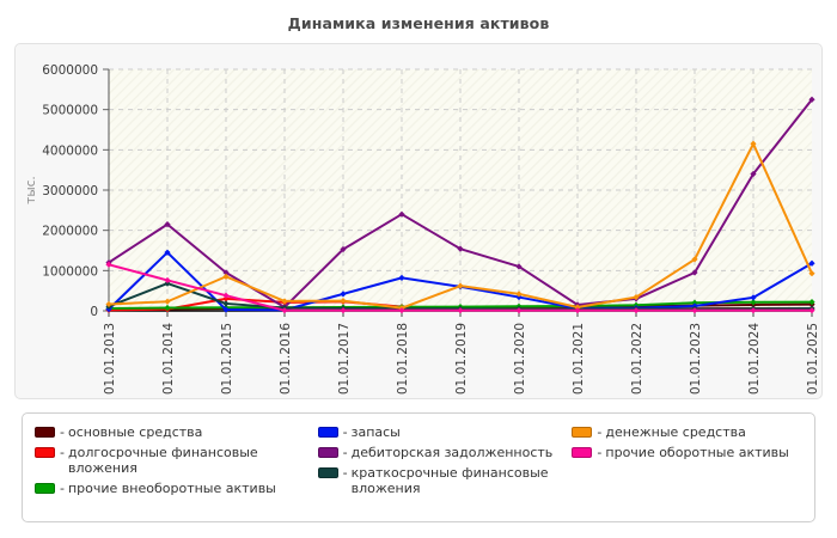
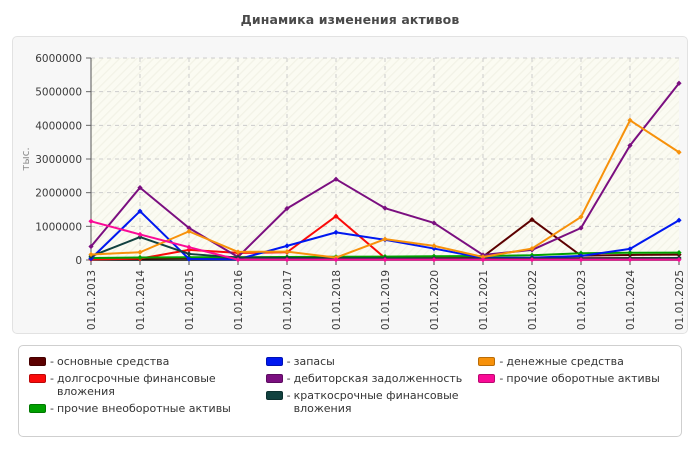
дебиторская задолженность/01.01.2013: 1200000 -> 400000
долгосрочные финансовые вложения/01.01.2018: 100000 -> 1300000
основные средства/01.01.2022: 100000 -> 1200000
денежные средства/01.01.2025: 900000 -> 3200000
